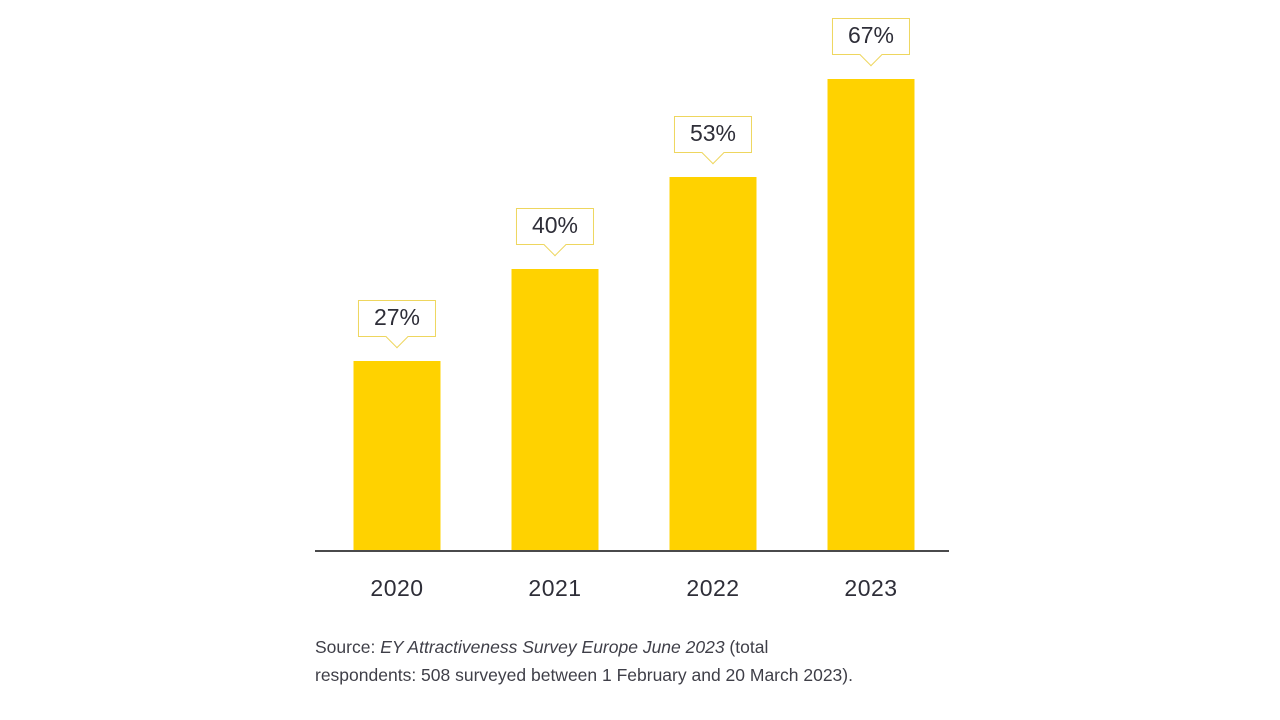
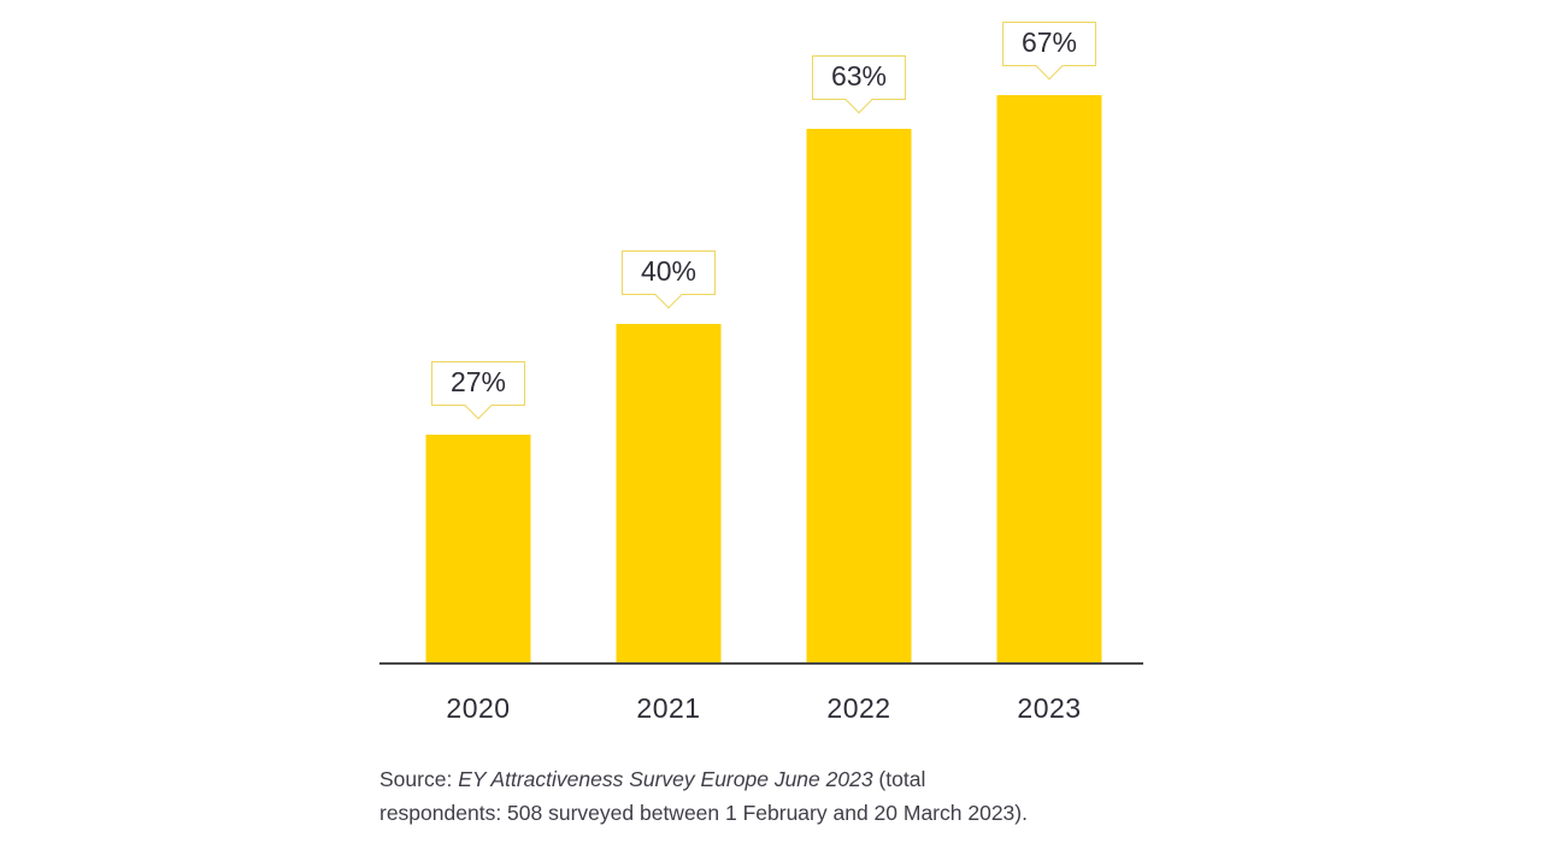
2022: 53% -> 63%
